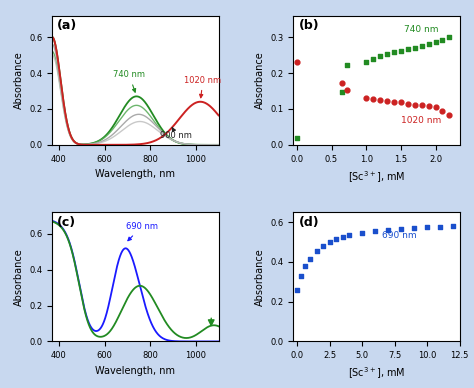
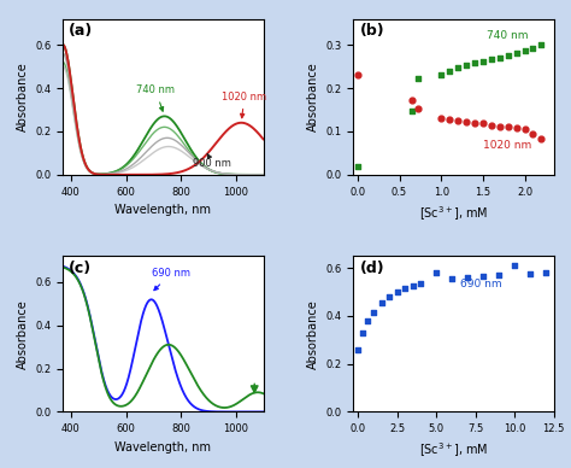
5.0: 0.55 -> 0.58
10.0: 0.57 -> 0.61
